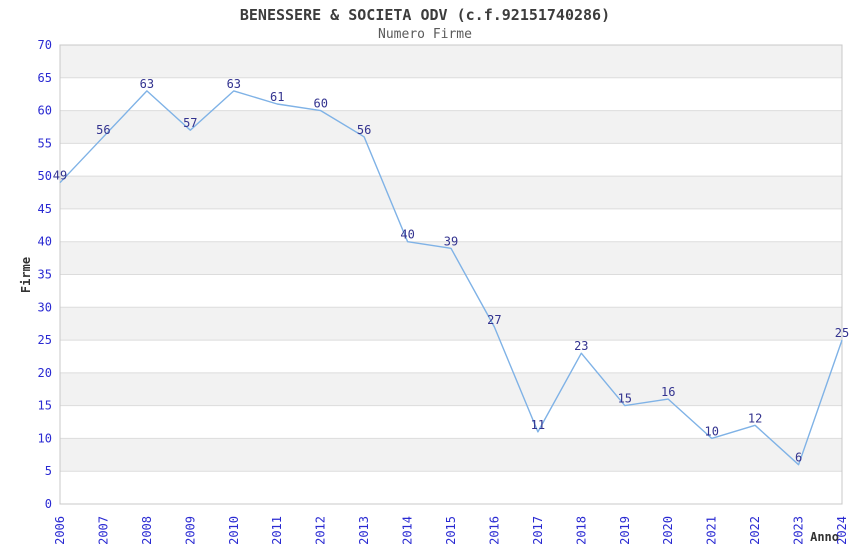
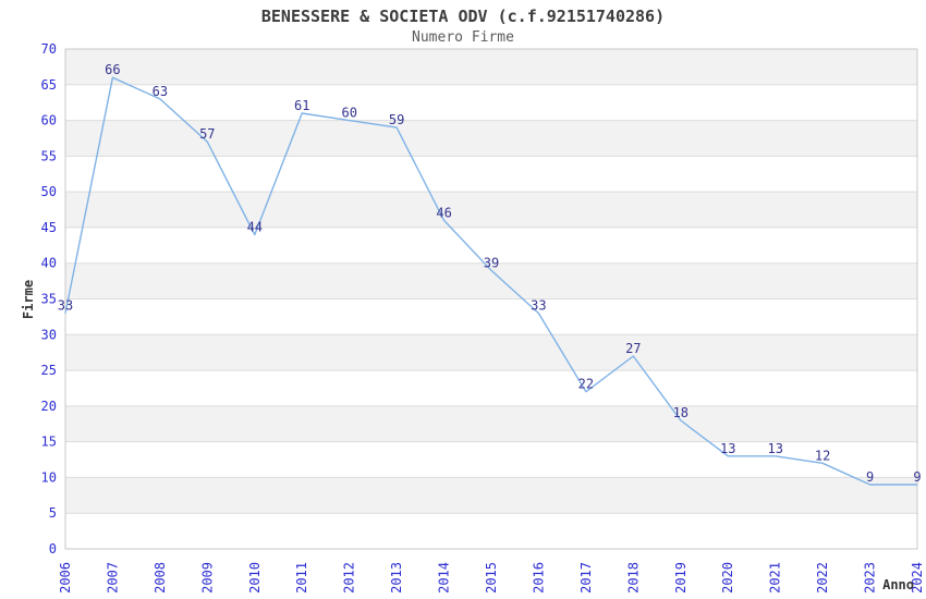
2006: 49 -> 33
2007: 56 -> 66
2010: 63 -> 44
2013: 56 -> 59
2014: 40 -> 46
2016: 27 -> 33
2017: 11 -> 22
2018: 23 -> 27
2019: 15 -> 18
2020: 16 -> 13
2021: 10 -> 13
2023: 6 -> 9
2024: 25 -> 9
